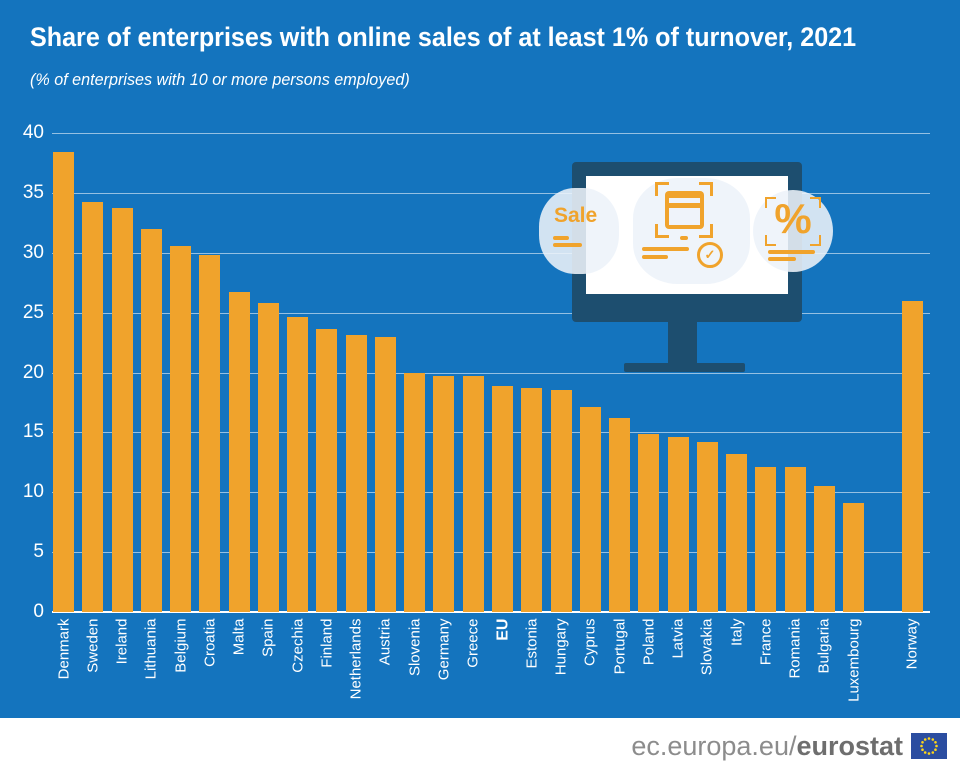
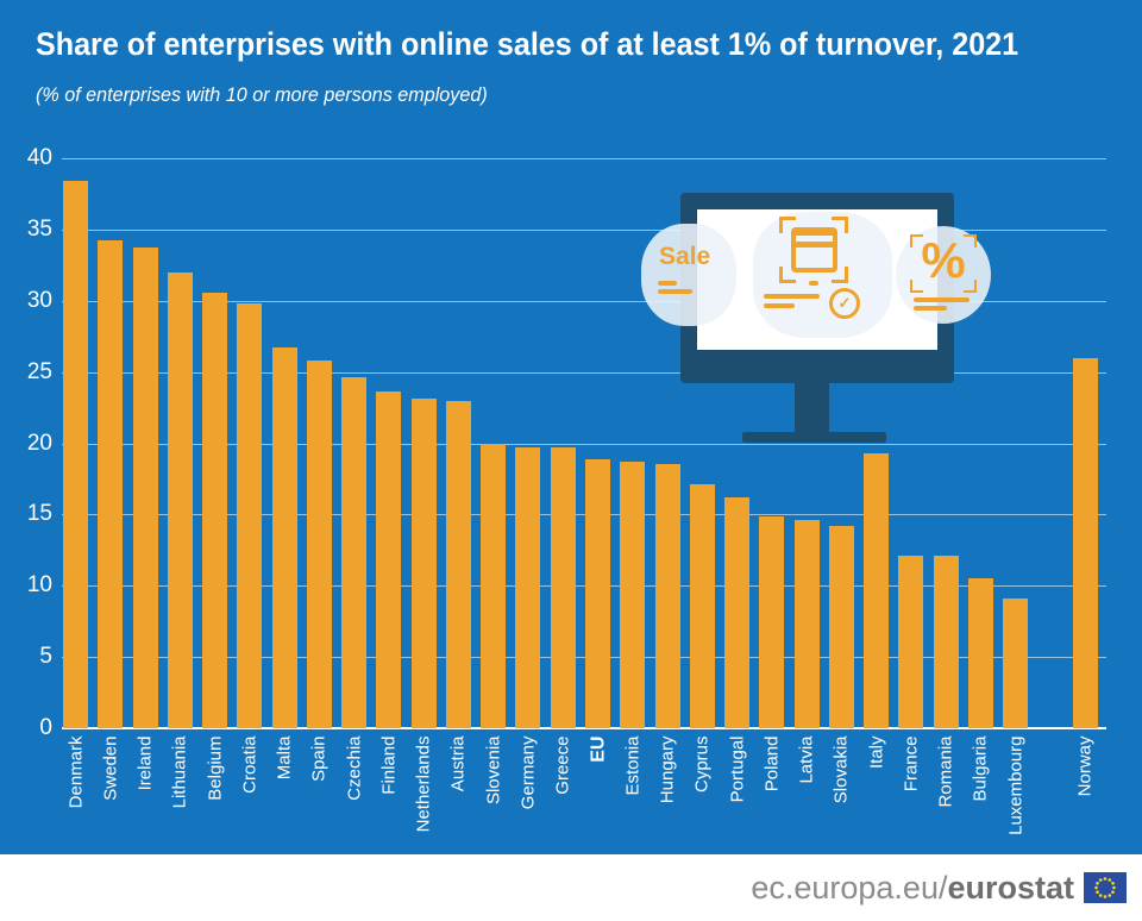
Italy: 13.2 -> 19.3
